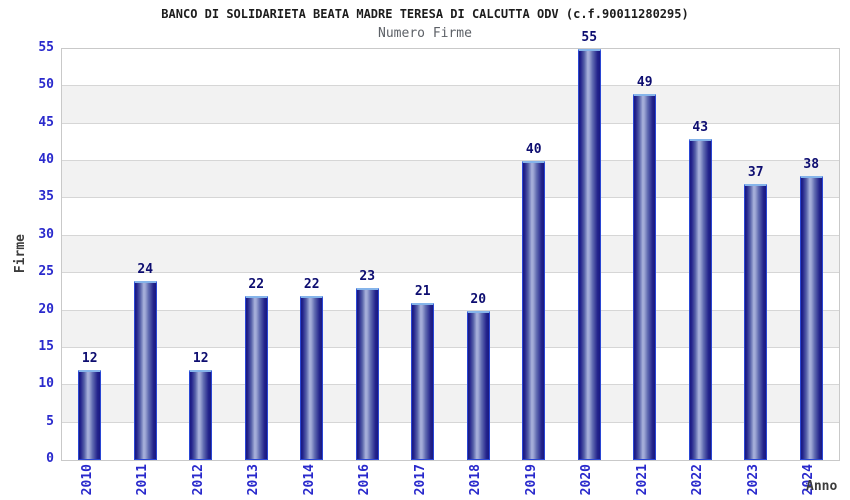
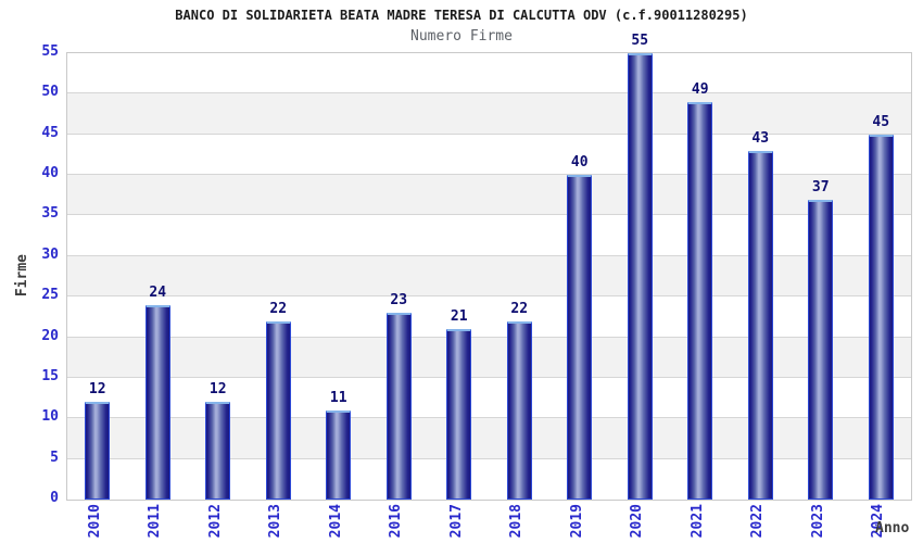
2014: 22 -> 11
2018: 20 -> 22
2024: 38 -> 45
